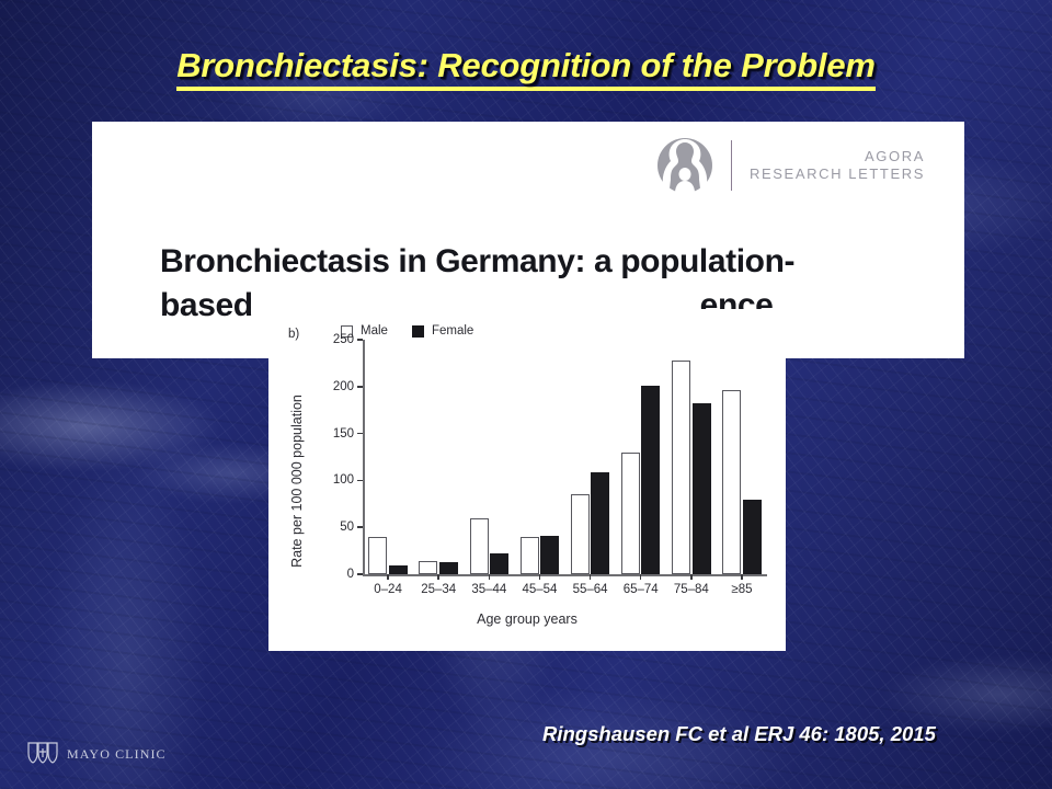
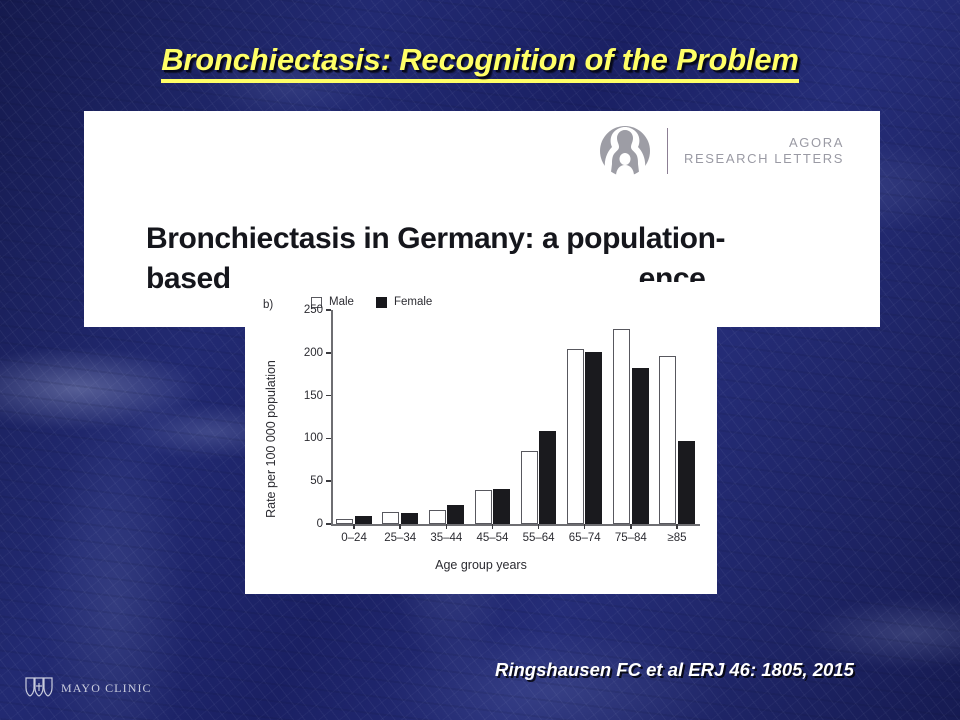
Male/0–24: 40 -> 10
Male/35–44: 60 -> 20
Male/65–74: 130 -> 200
Female/≥85: 80 -> 100
